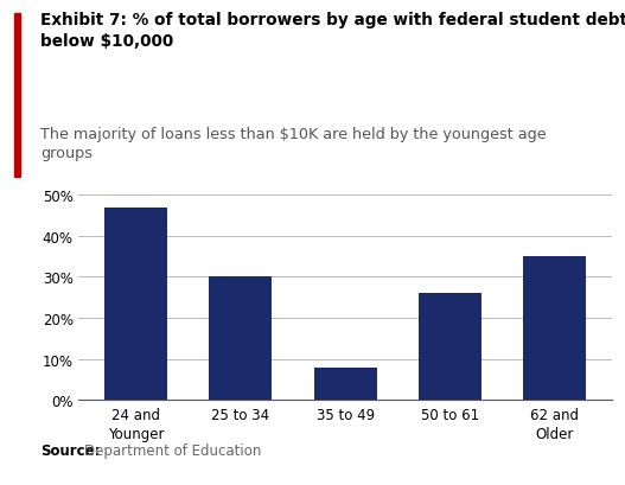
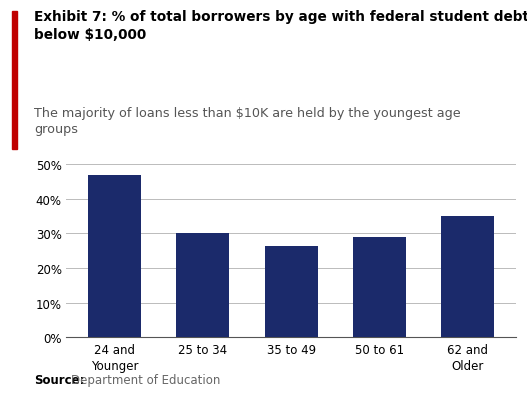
35 to 49: 8.0% -> 26.5%
50 to 61: 26.0% -> 29.0%
